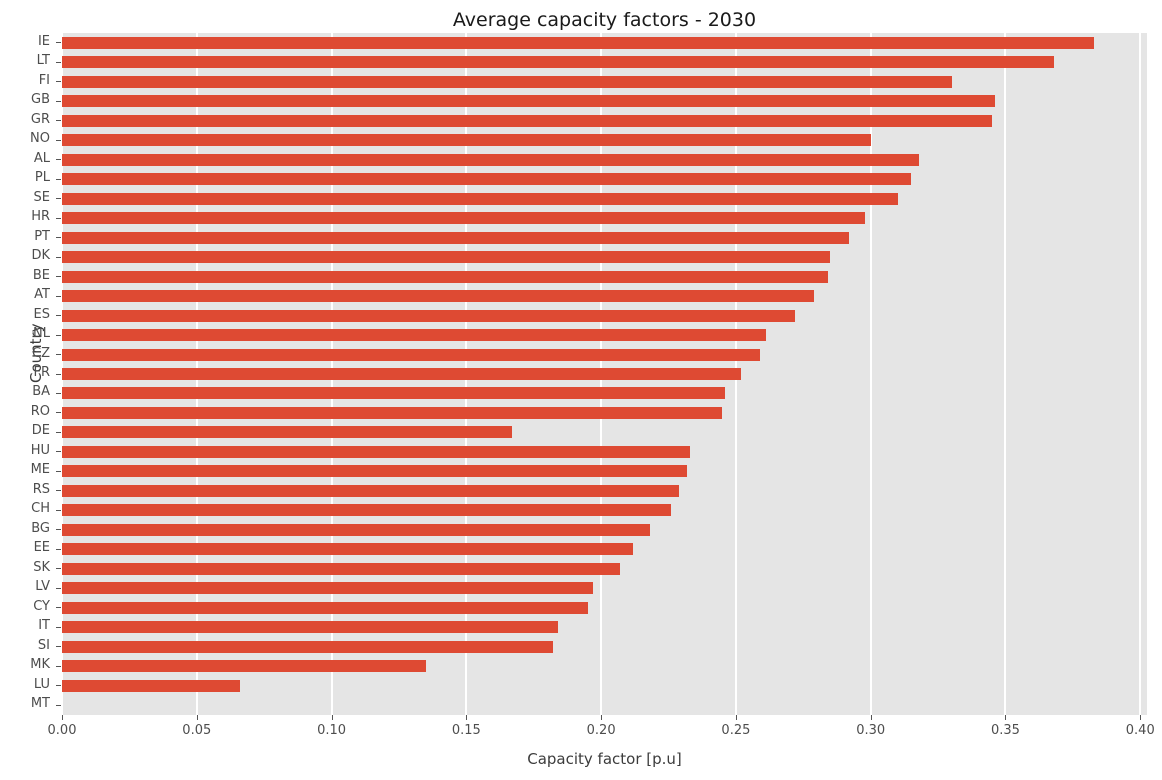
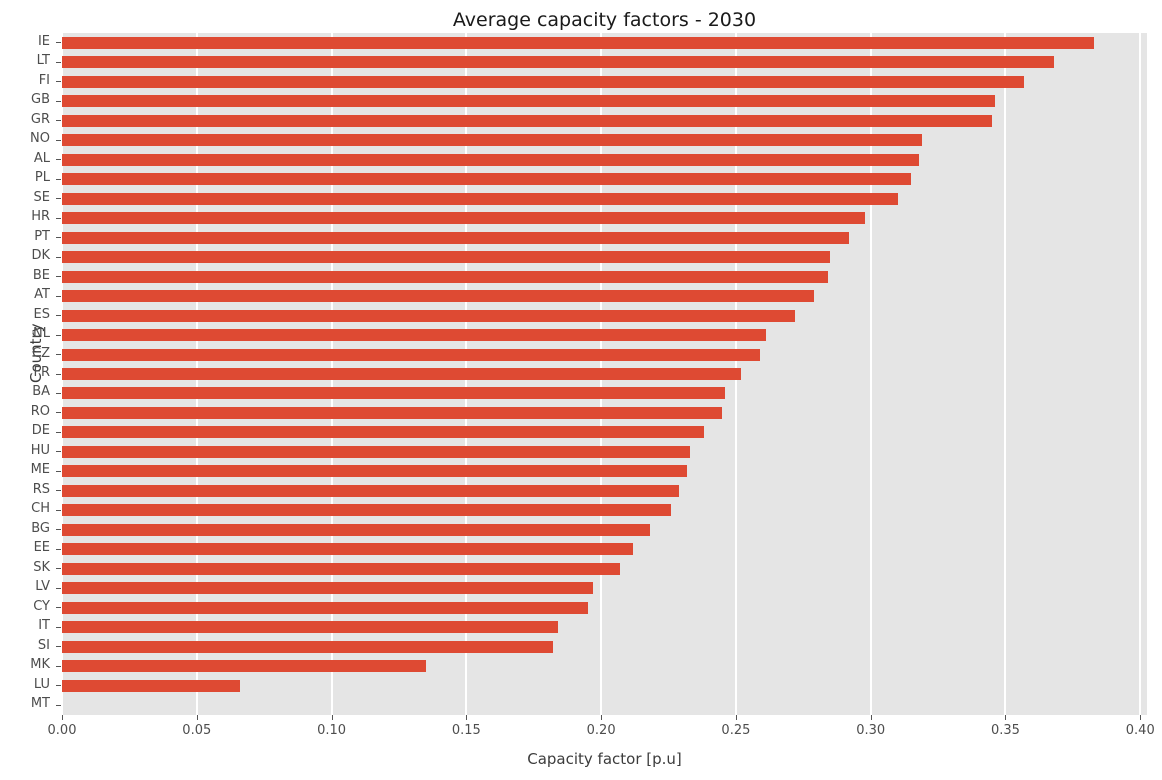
FI: 0.330 -> 0.357
NO: 0.300 -> 0.319
DE: 0.167 -> 0.238
